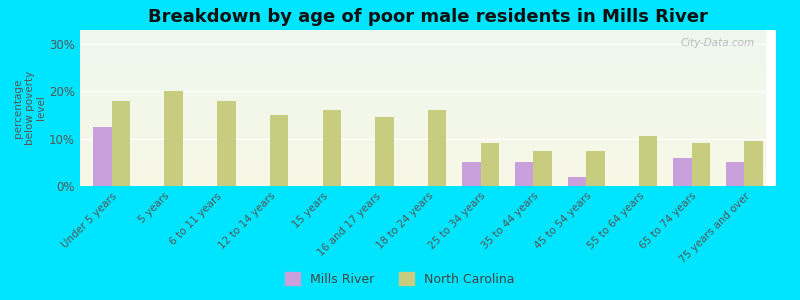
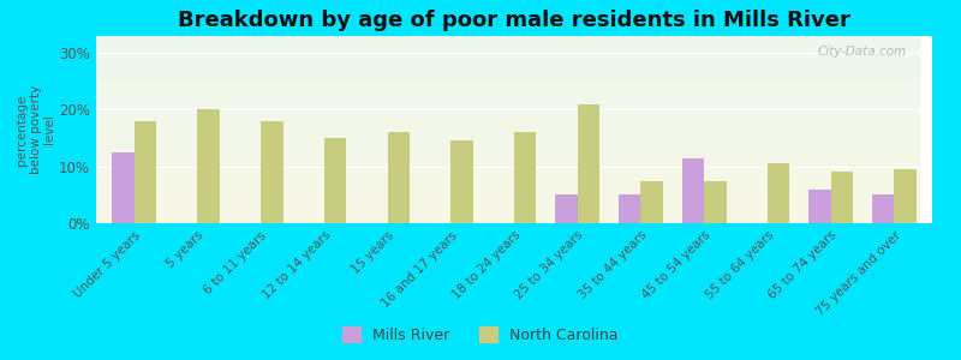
North Carolina/25 to 34 years: 9.0% -> 21.0%
Mills River/45 to 54 years: 2.0% -> 11.5%
